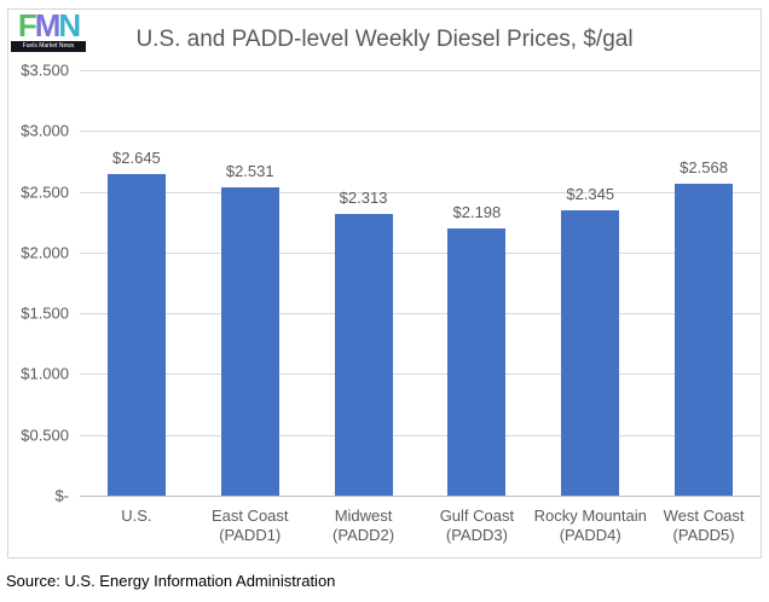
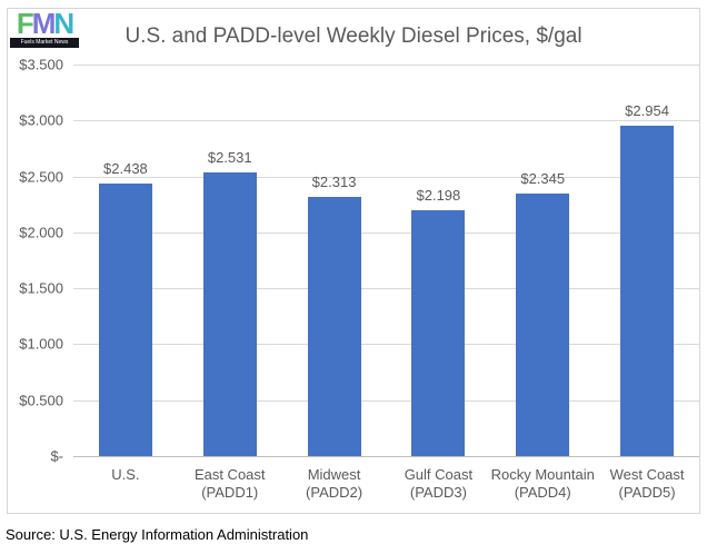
U.S.: $2.645 -> $2.438
West Coast (PADD5): $2.568 -> $2.954
